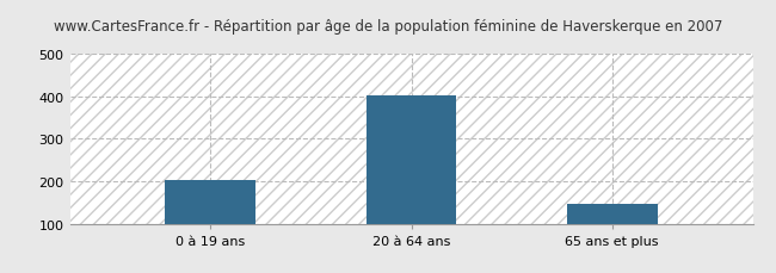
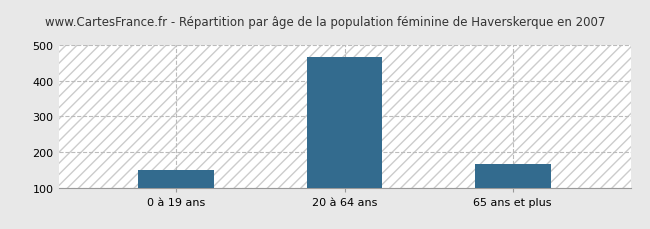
0 à 19 ans: 204 -> 150
20 à 64 ans: 401 -> 465
65 ans et plus: 147 -> 165
